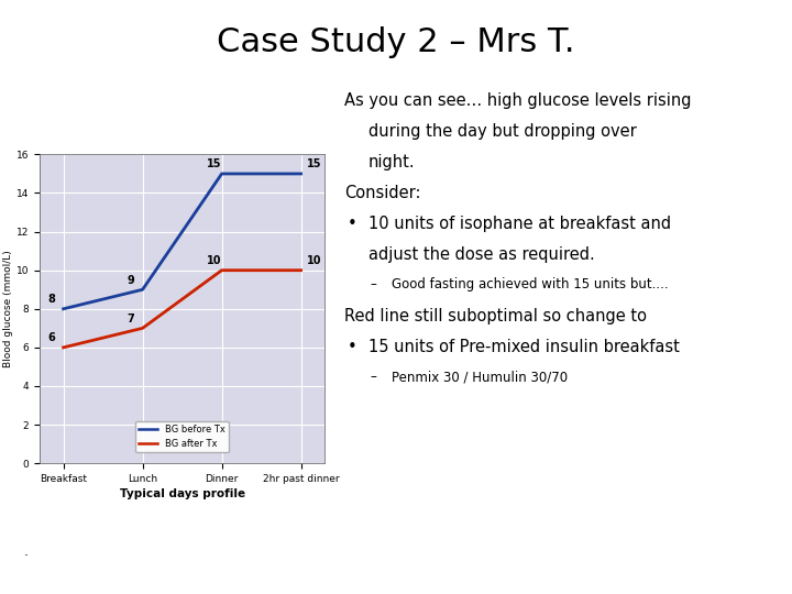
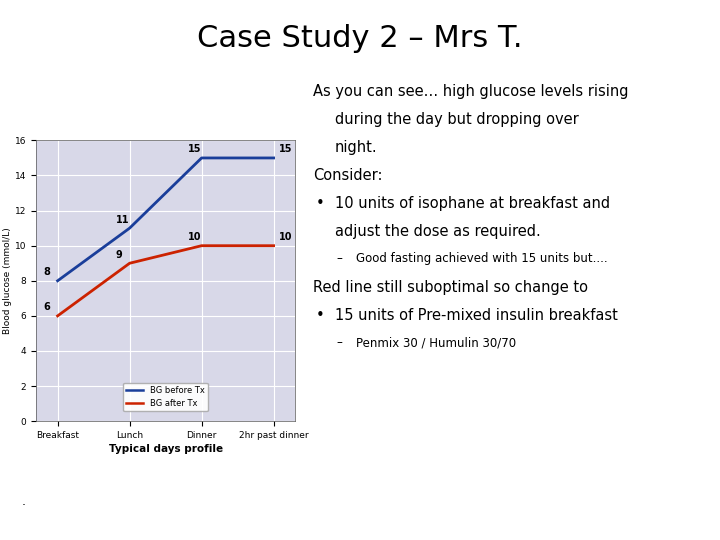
BG before Tx/Lunch: 9 -> 11
BG after Tx/Lunch: 7 -> 9
